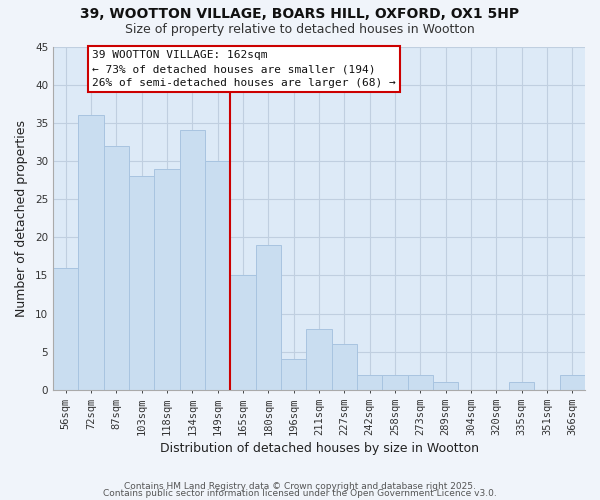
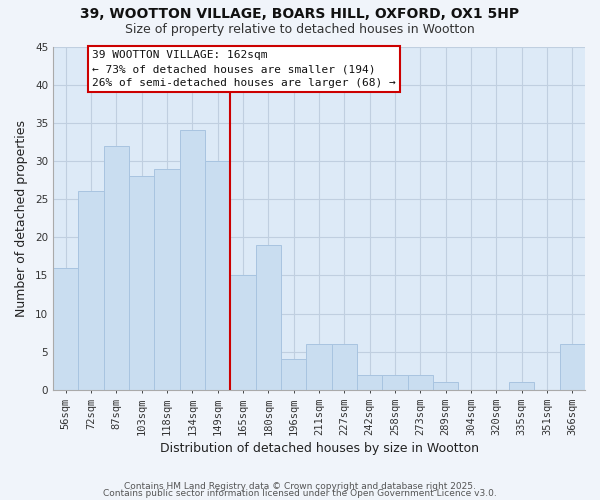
72sqm: 36 -> 26
211sqm: 8 -> 6
366sqm: 2 -> 6
